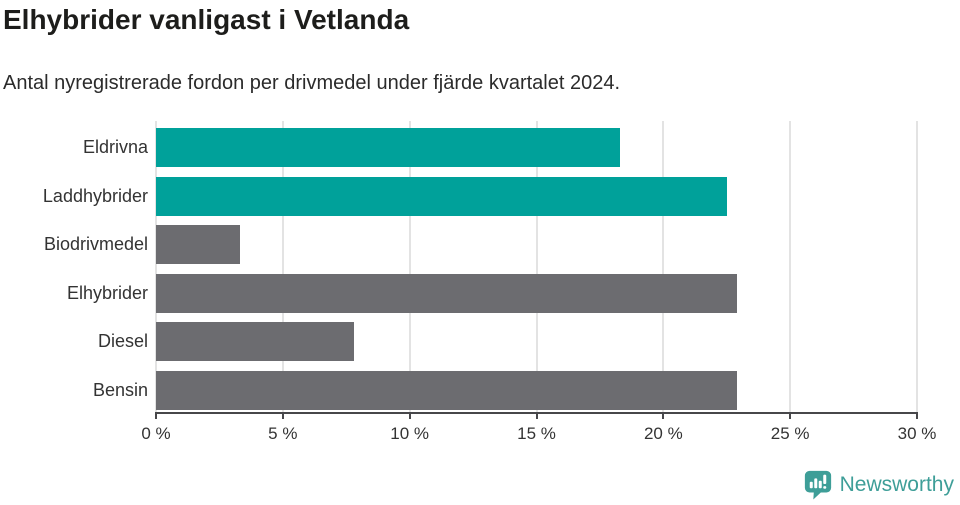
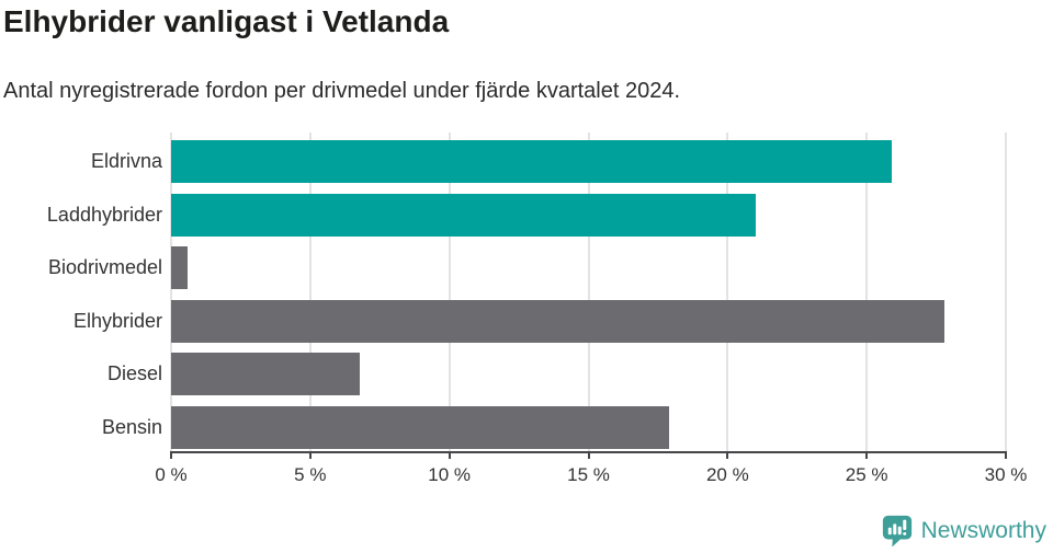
Eldrivna: 18.3% -> 25.9%
Laddhybrider: 22.5% -> 21.0%
Biodrivmedel: 3.3% -> 0.6%
Elhybrider: 22.9% -> 27.8%
Diesel: 7.8% -> 6.8%
Bensin: 22.9% -> 17.9%
